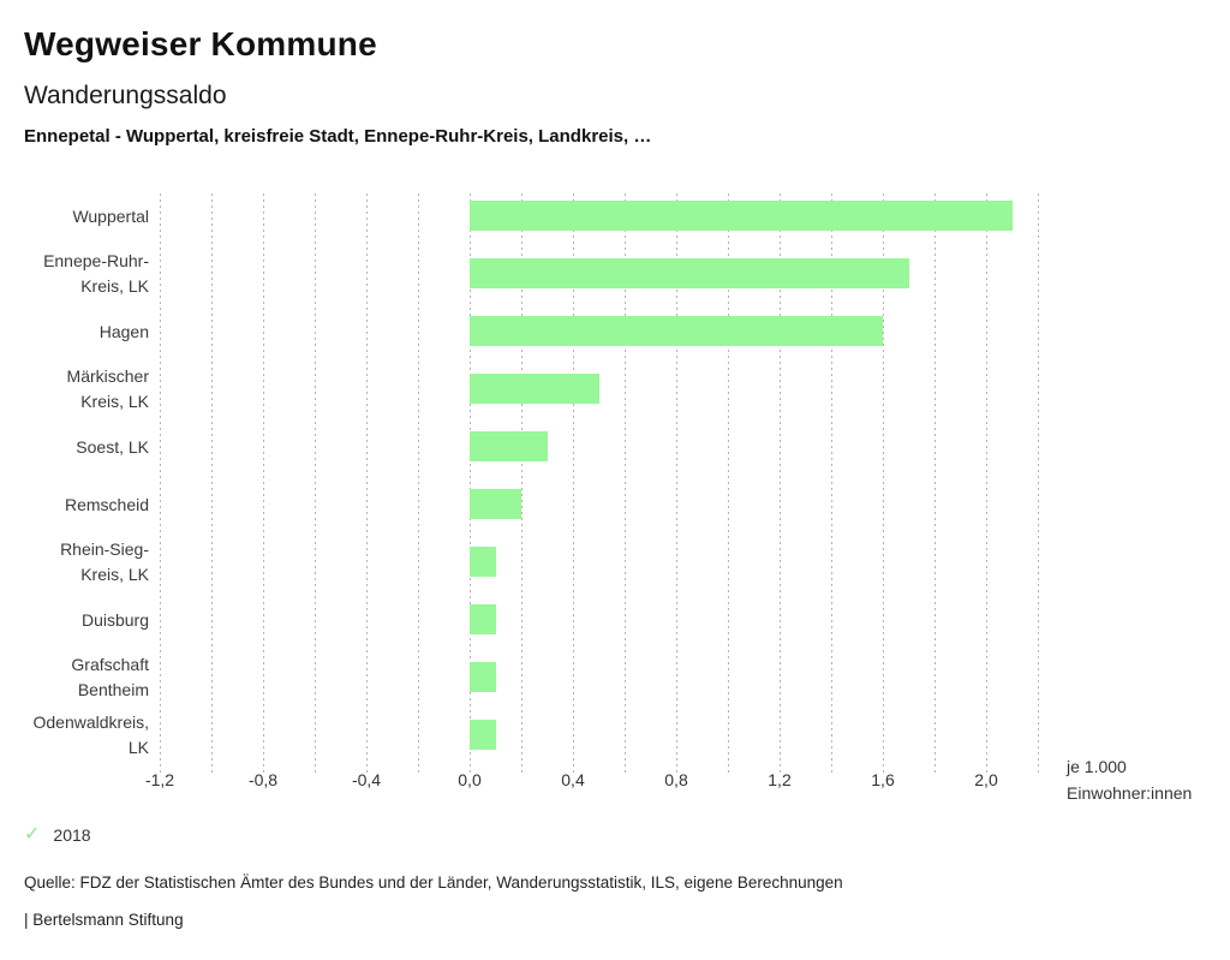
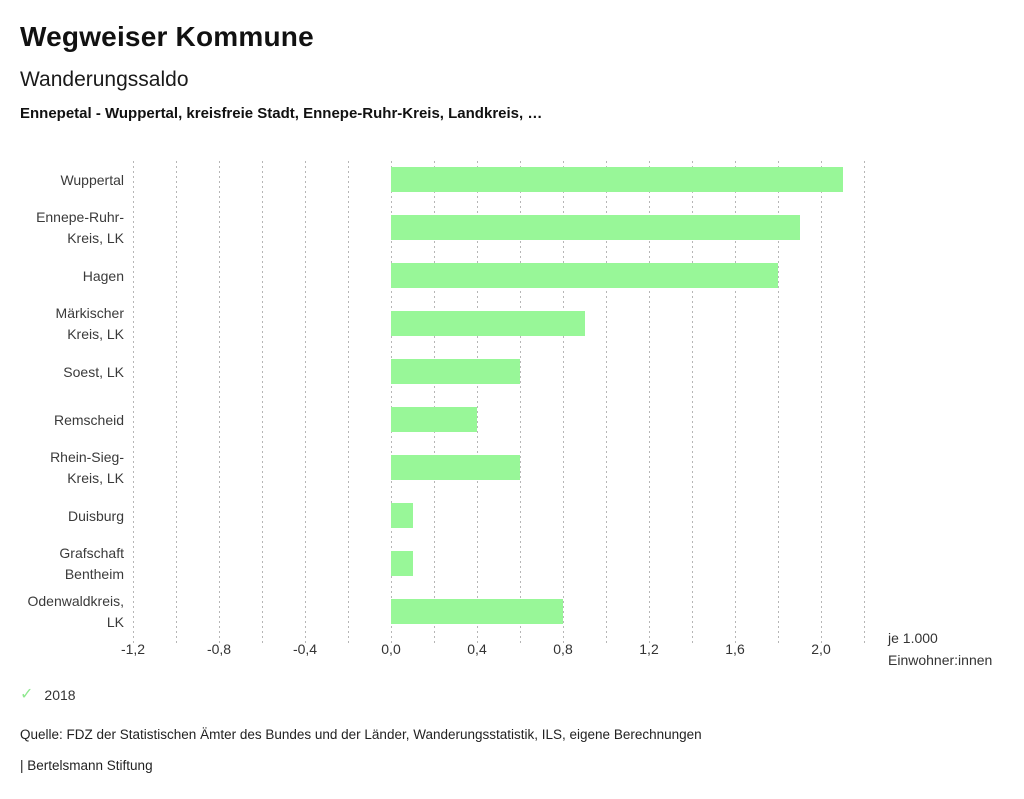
Ennepe-Ruhr-Kreis, LK: 1,7 -> 1,9
Hagen: 1,6 -> 1,8
Märkischer Kreis, LK: 0,5 -> 0,9
Soest, LK: 0,3 -> 0,6
Remscheid: 0,2 -> 0,4
Rhein-Sieg-Kreis, LK: 0,1 -> 0,6
Odenwaldkreis, LK: 0,1 -> 0,8
